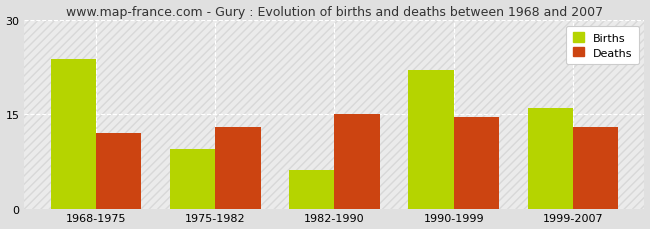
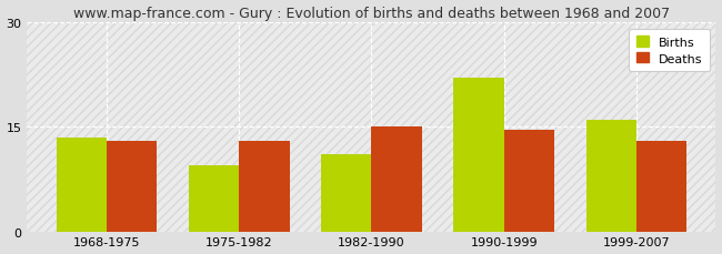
Births/1968-1975: 23.8 -> 13.5
Deaths/1968-1975: 12.0 -> 13.0
Births/1982-1990: 6.2 -> 11.0
